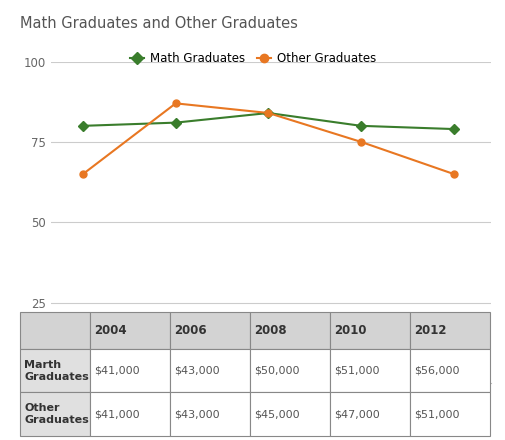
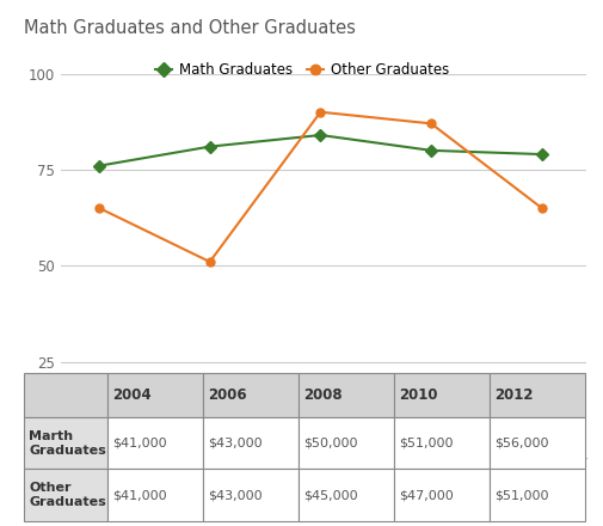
Math Graduates/2004: 80 -> 76
Other Graduates/2006: 87 -> 51
Other Graduates/2008: 84 -> 90
Other Graduates/2010: 75 -> 87
